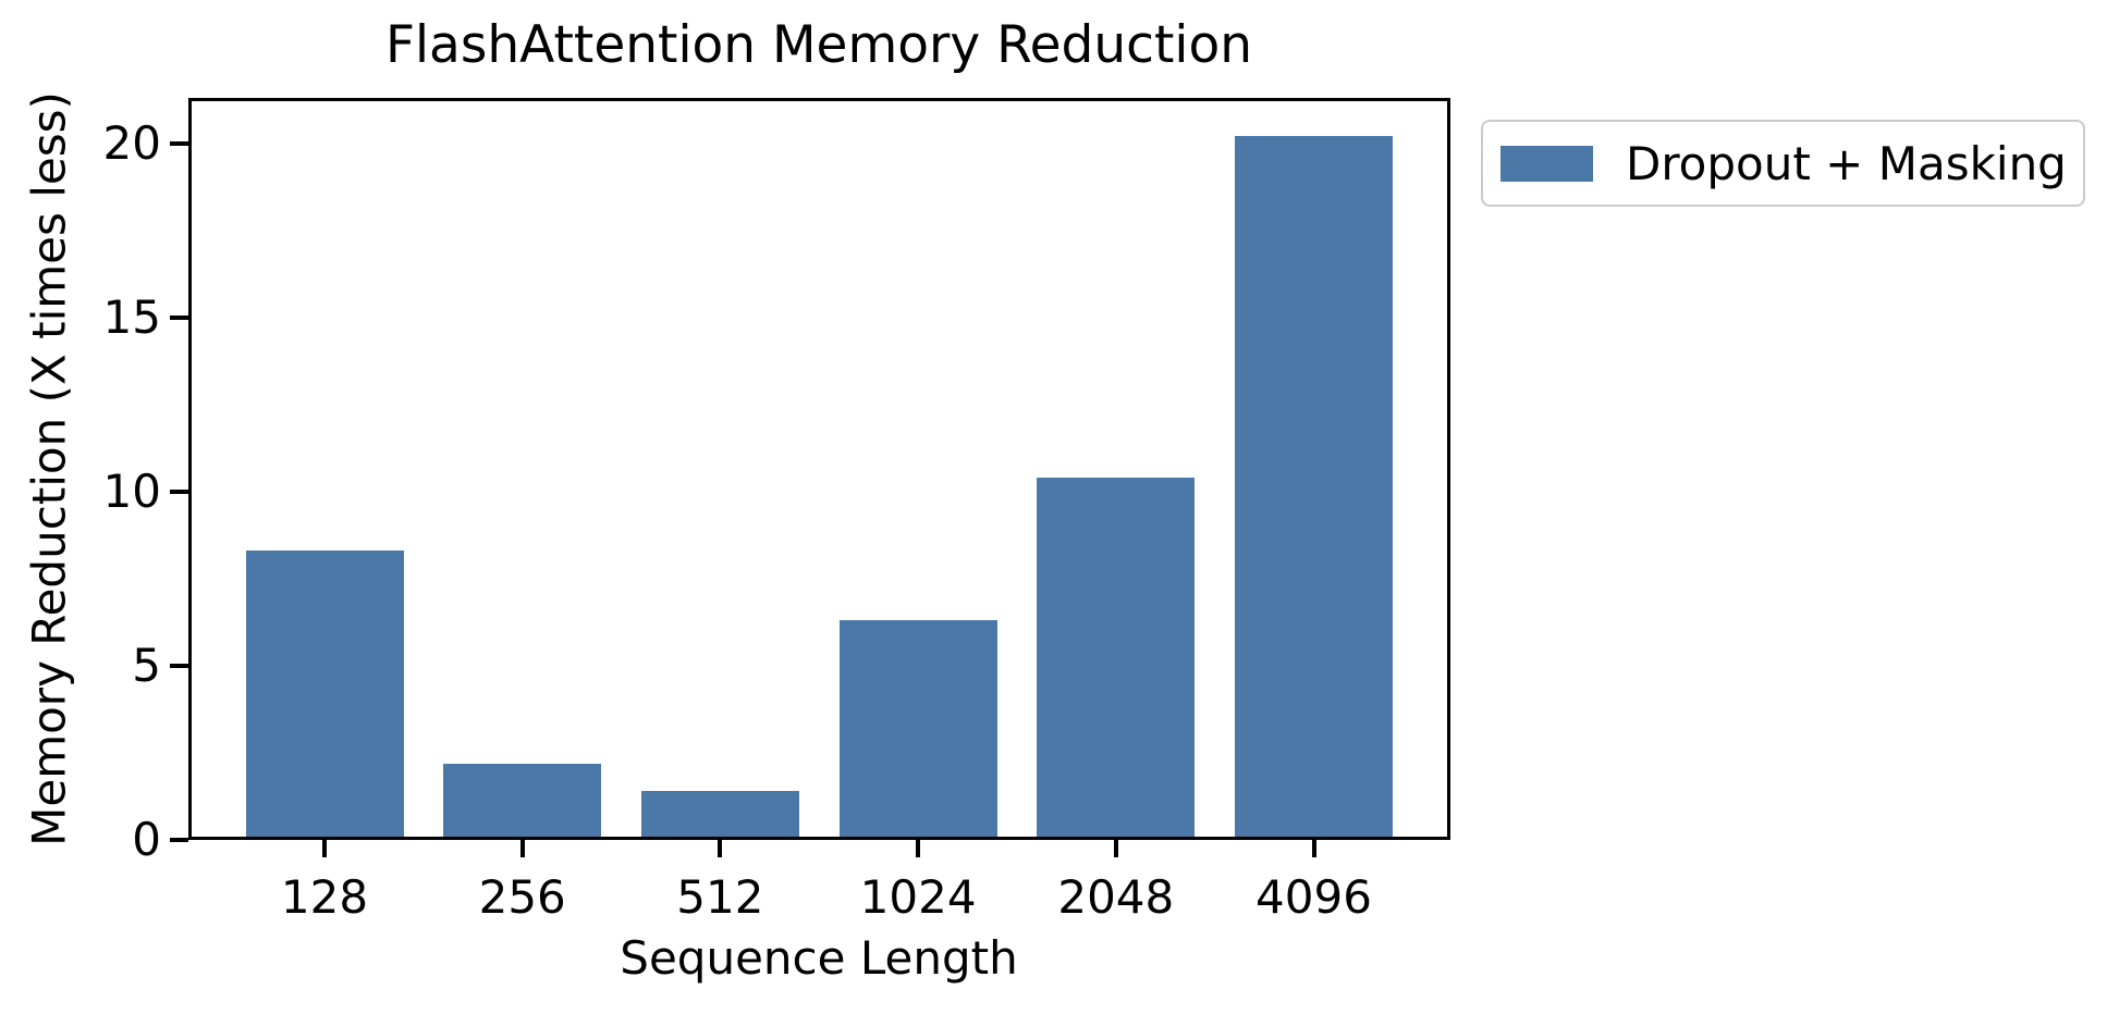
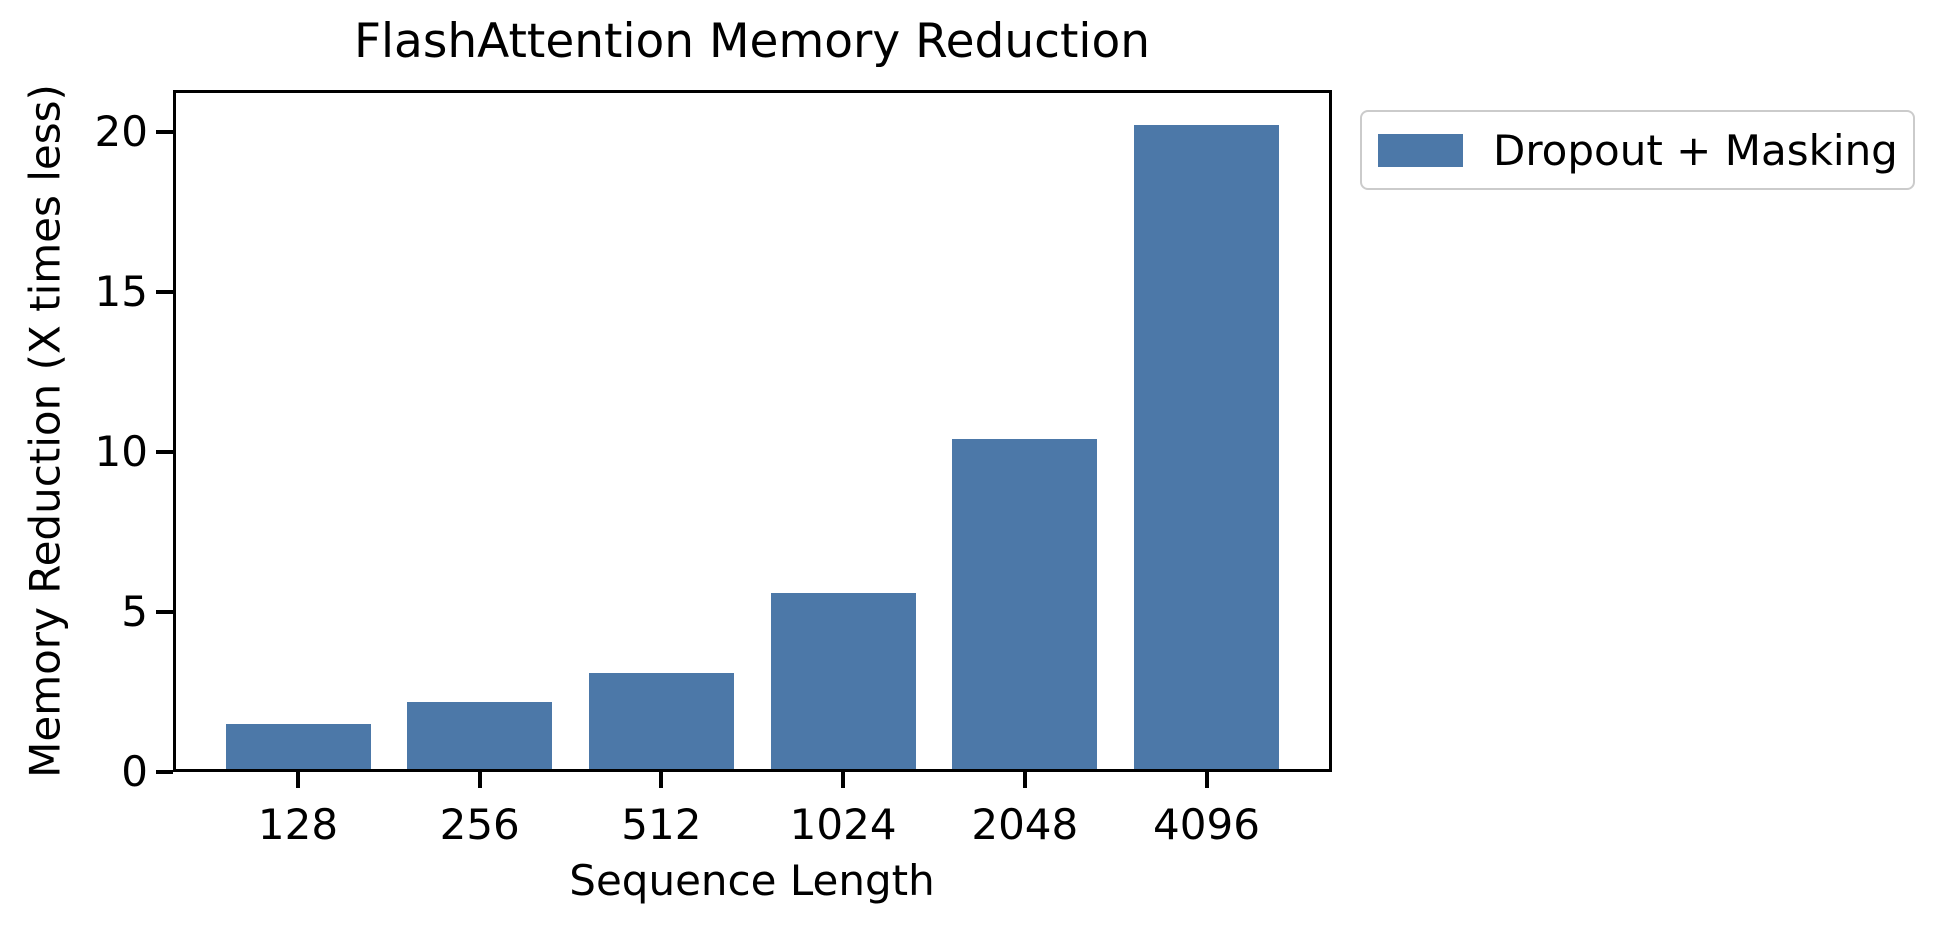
128: 8.3 -> 1.5
512: 1.4 -> 3.1
1024: 6.3 -> 5.6
